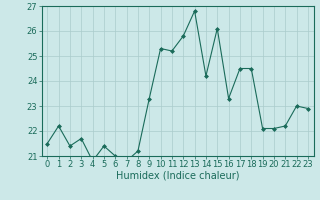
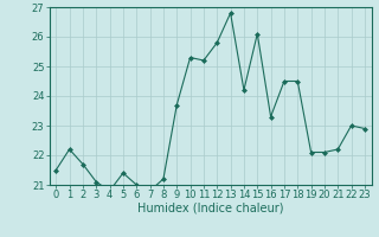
2: 21.4 -> 21.7
3: 21.7 -> 21.1
9: 23.3 -> 23.7
